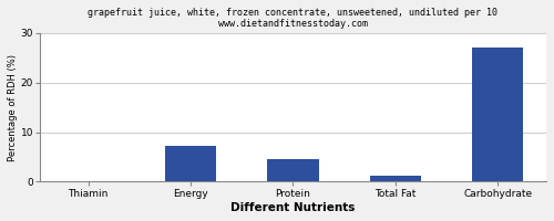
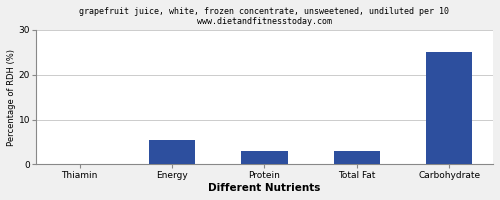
Energy: 7.2 -> 5.5
Protein: 4.5 -> 3.0
Total Fat: 1.1 -> 3.0
Carbohydrate: 27.0 -> 25.0
